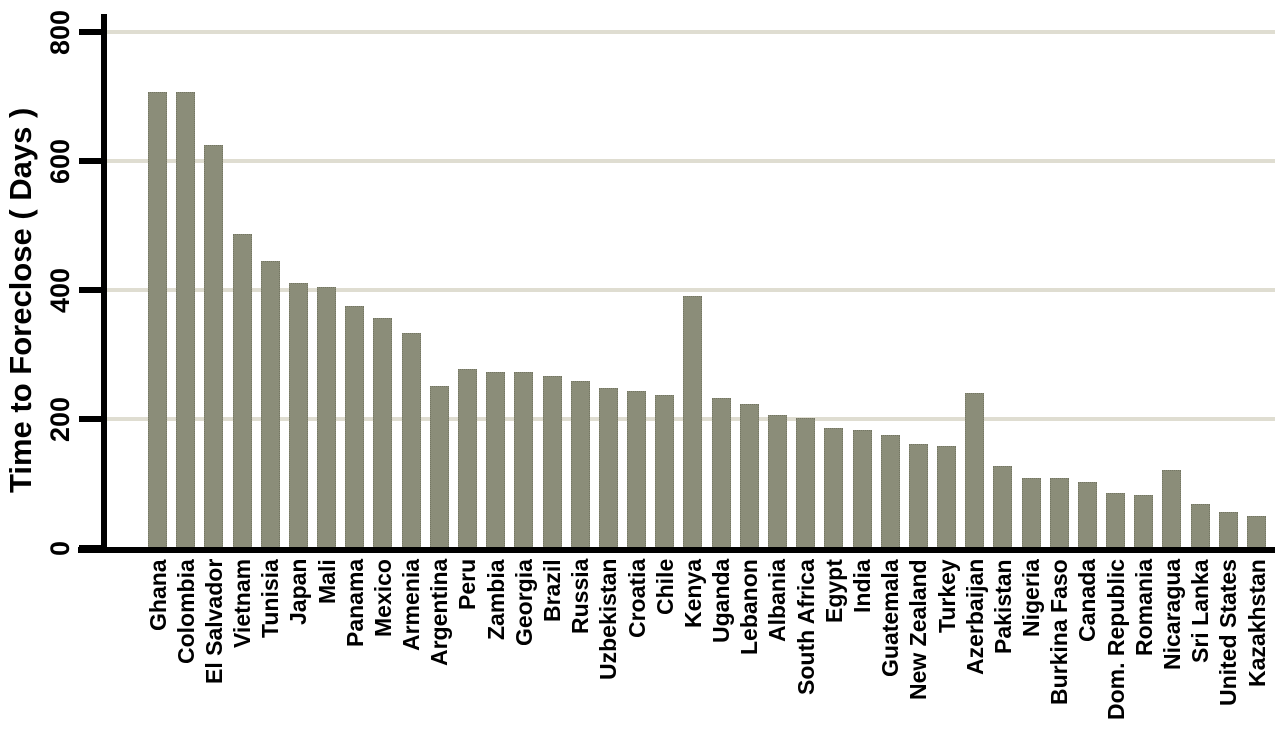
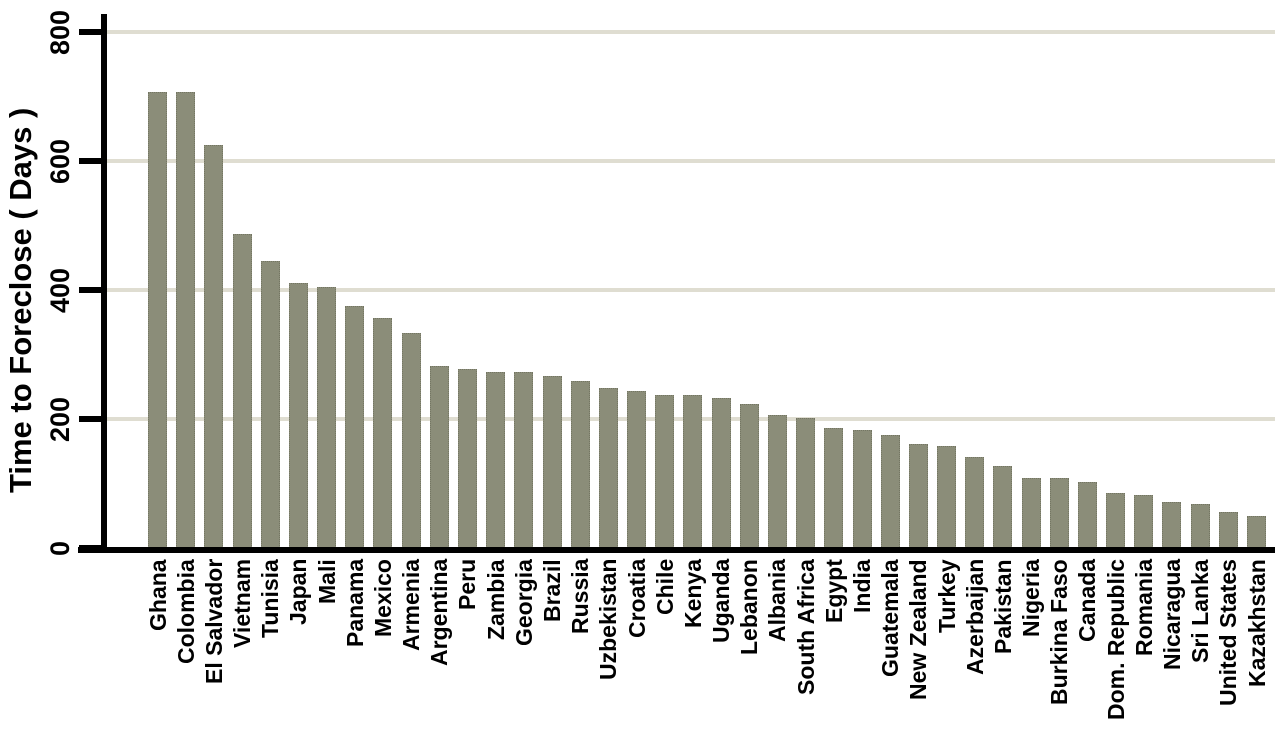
Argentina: 250 -> 280
Kenya: 390 -> 240
Azerbaijan: 240 -> 140
Nicaragua: 120 -> 70
